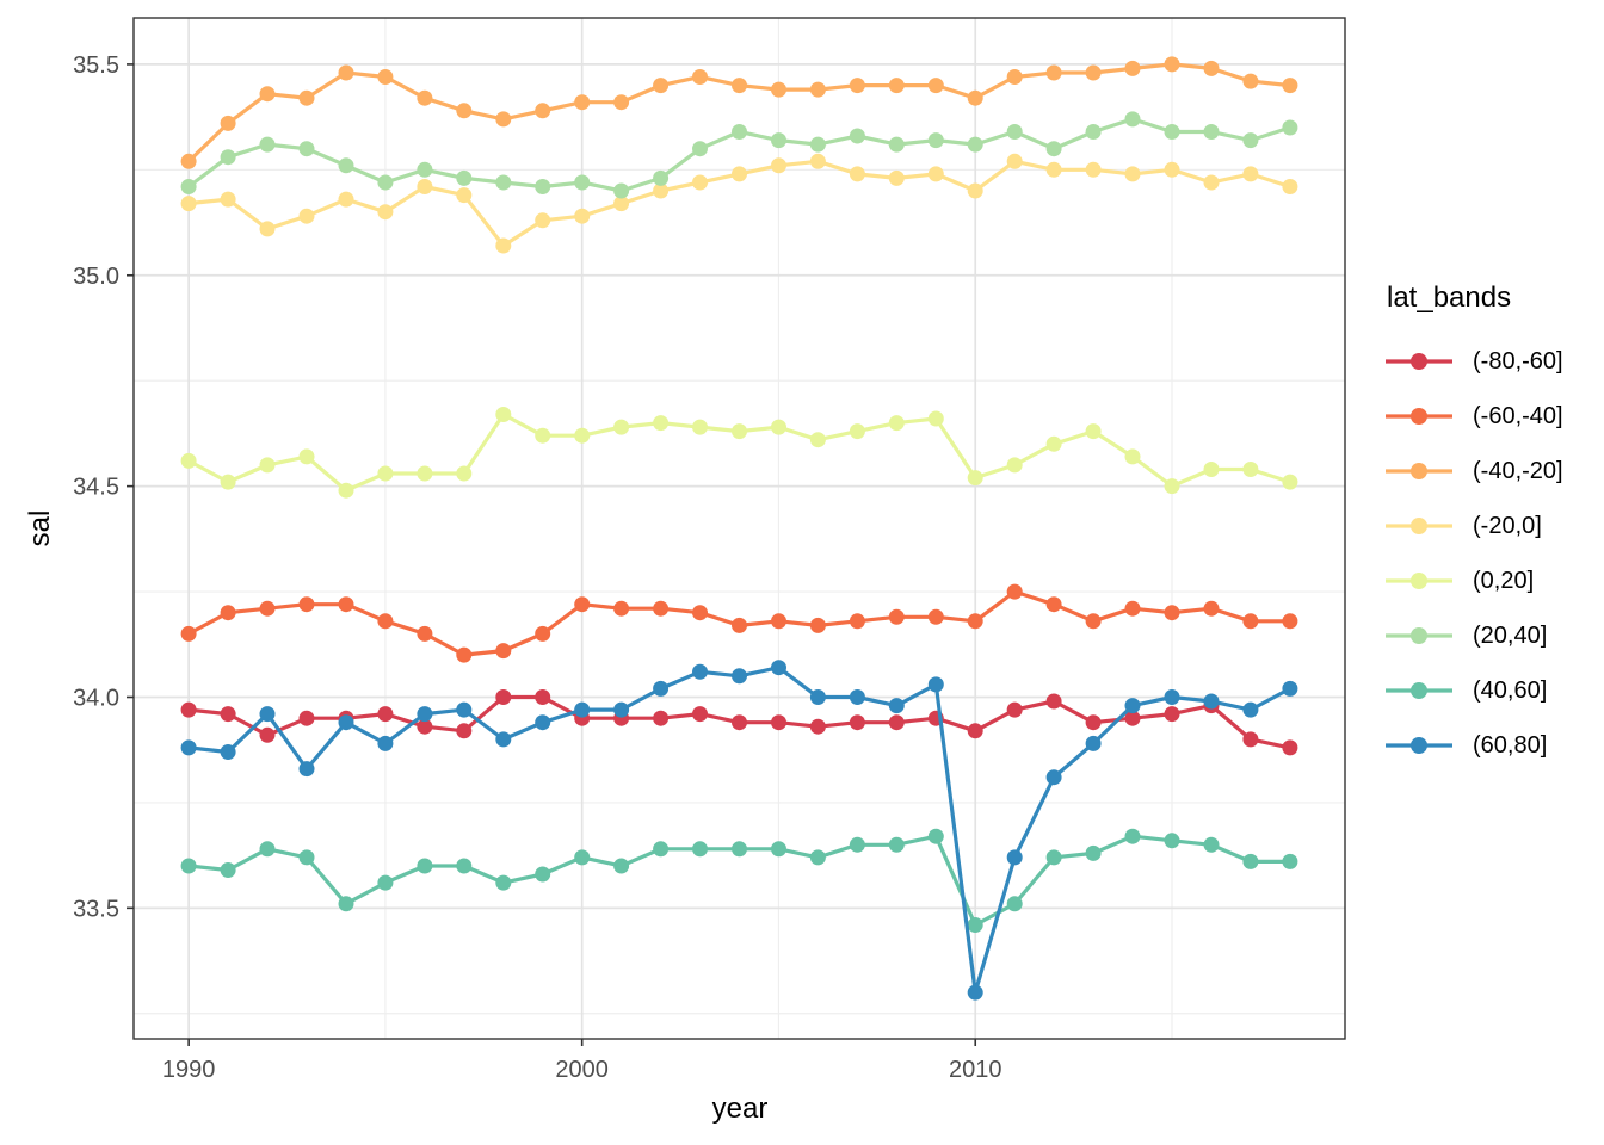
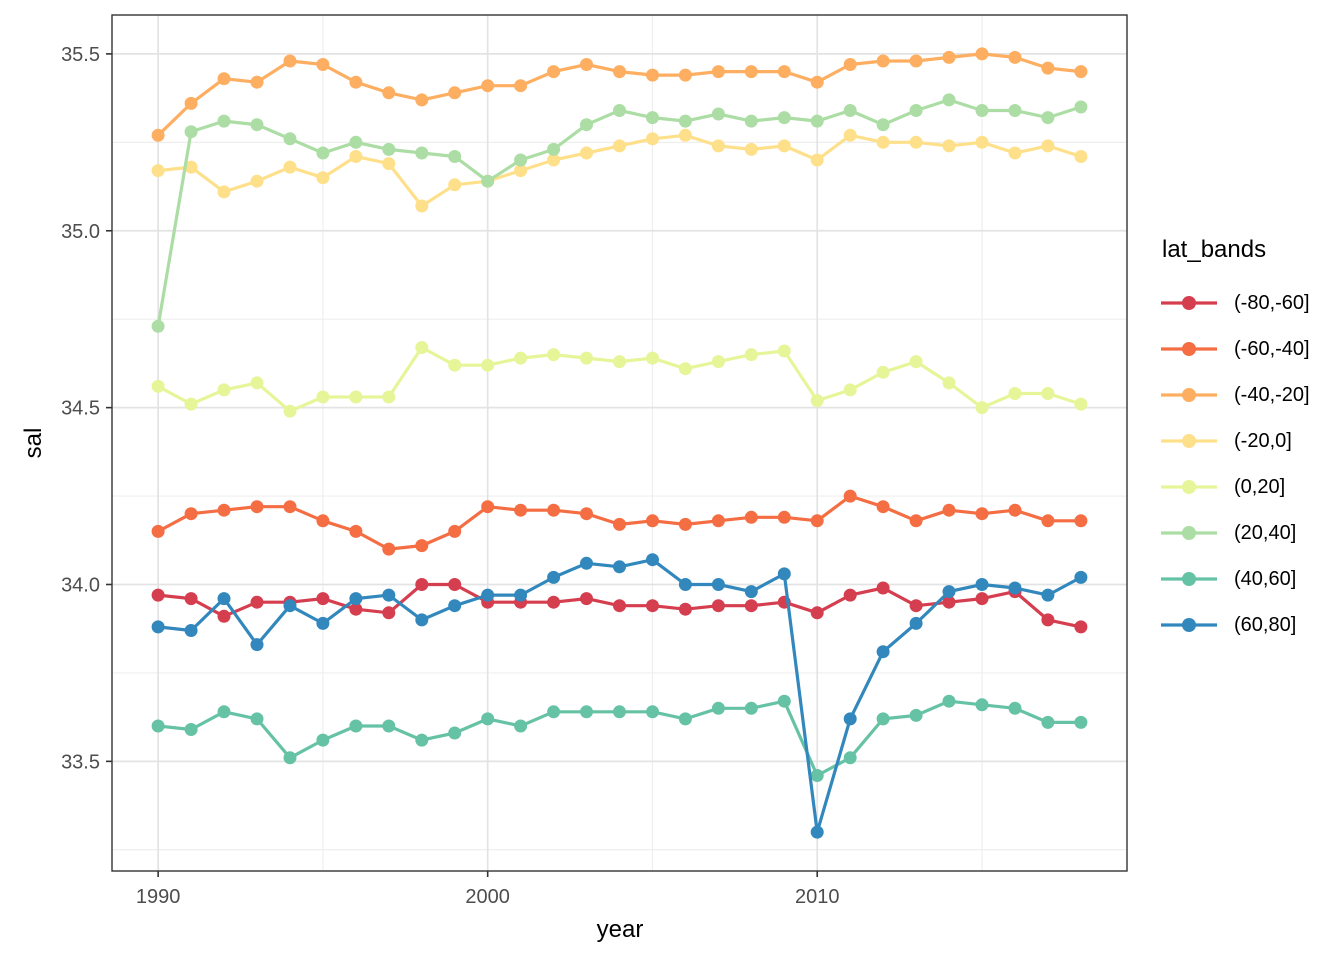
(20,40]/1990: 35.21 -> 34.73
(20,40]/2000: 35.22 -> 35.14
